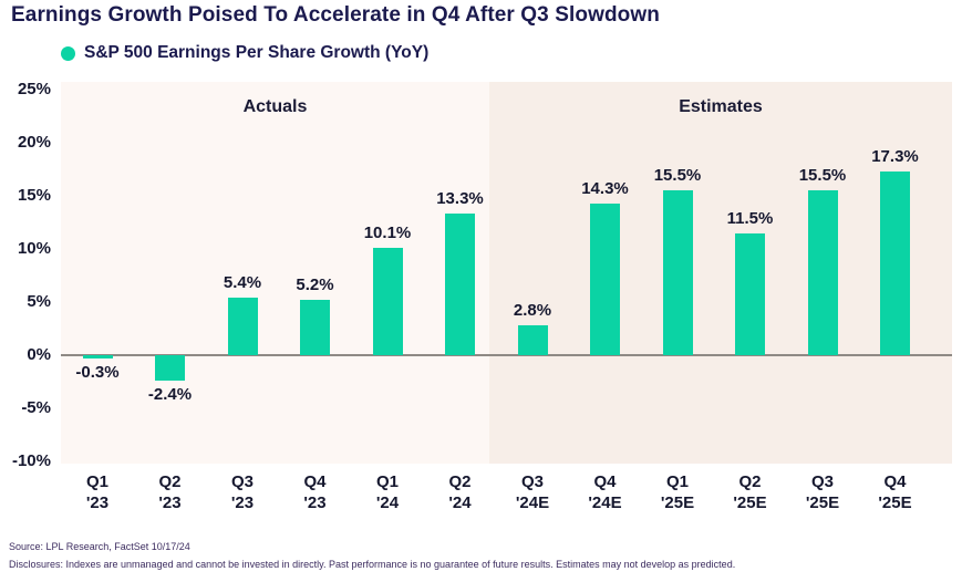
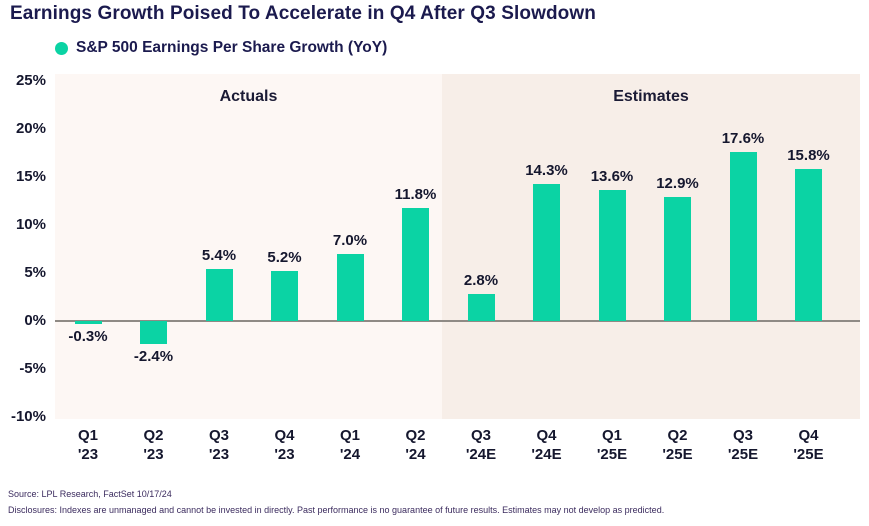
Q1 '24: 10.1% -> 7.0%
Q2 '24: 13.3% -> 11.8%
Q1 '25E: 15.5% -> 13.6%
Q2 '25E: 11.5% -> 12.9%
Q3 '25E: 15.5% -> 17.6%
Q4 '25E: 17.3% -> 15.8%
